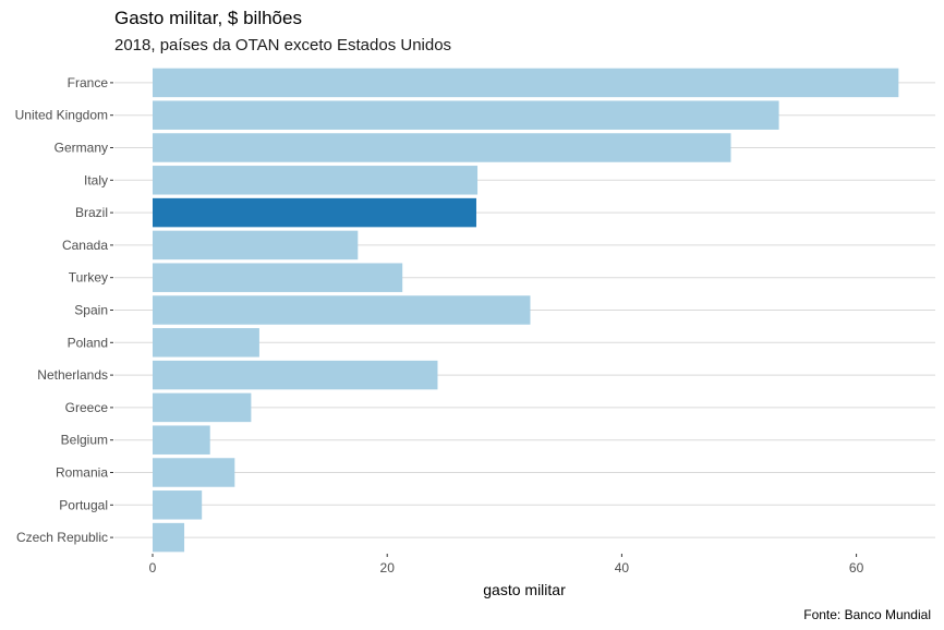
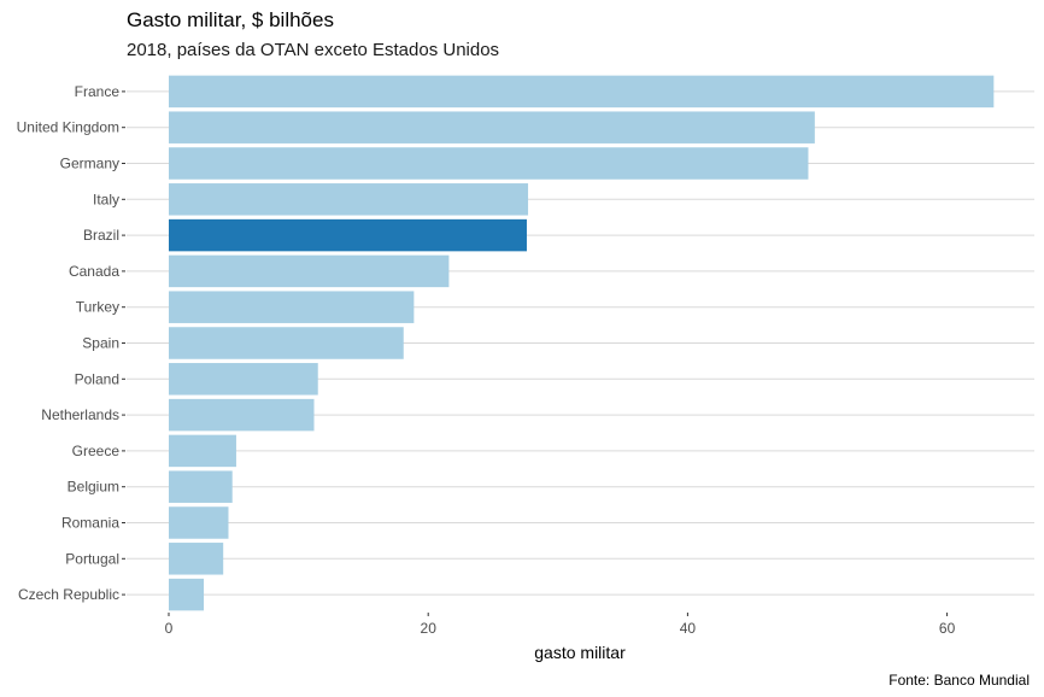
United Kingdom: 53.4 -> 49.8
Canada: 17.5 -> 21.6
Turkey: 21.3 -> 18.9
Spain: 32.2 -> 18.1
Poland: 9.1 -> 11.5
Netherlands: 24.3 -> 11.2
Greece: 8.4 -> 5.2
Romania: 7.0 -> 4.6
